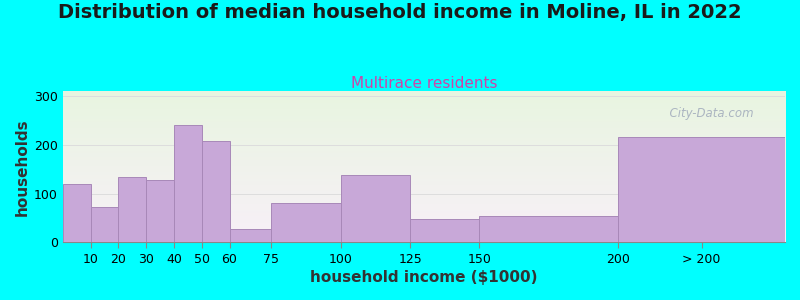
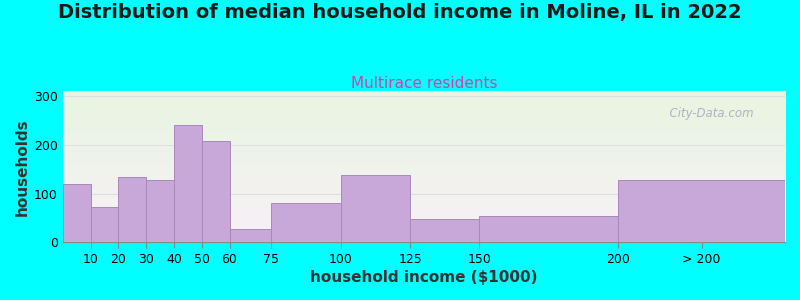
> 200: 215 -> 128
